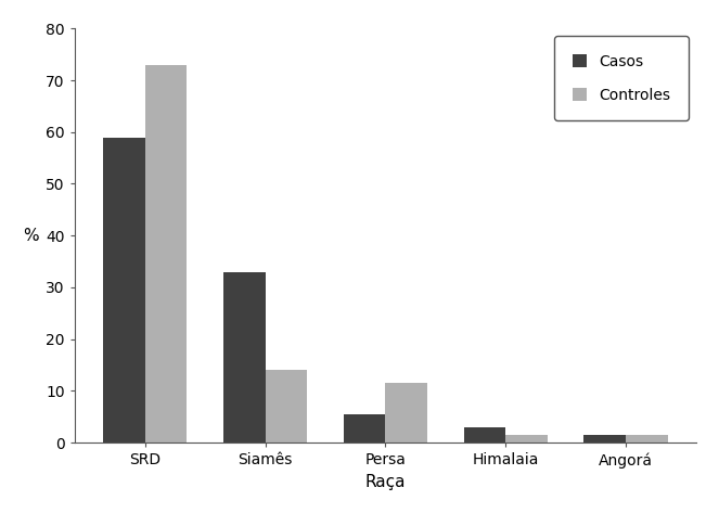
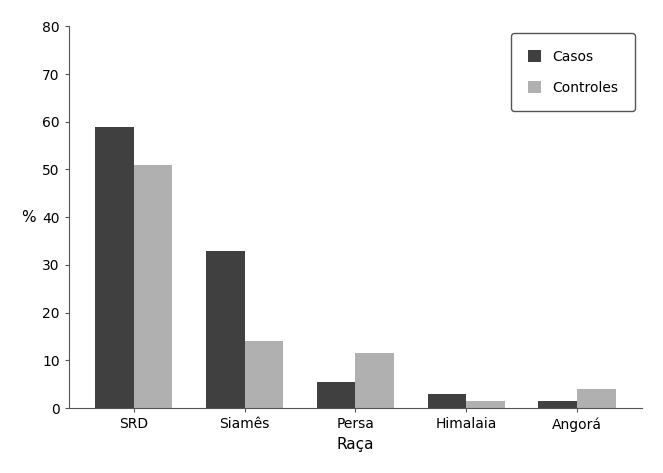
Controles/SRD: 73.0 -> 51.0
Controles/Angorá: 1.5 -> 4.0
